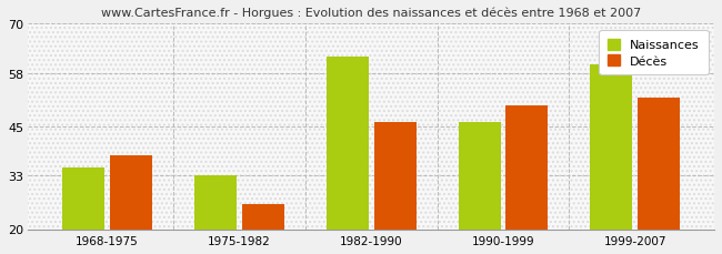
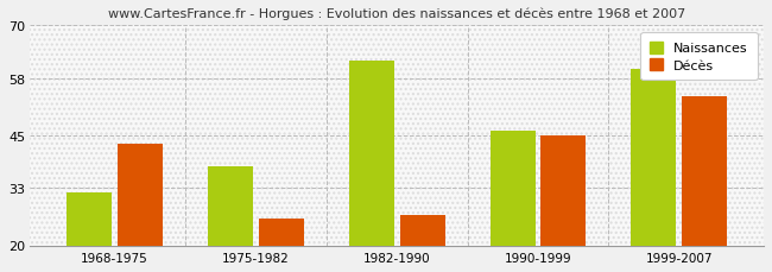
Naissances/1968-1975: 35 -> 32
Décès/1968-1975: 38 -> 43
Naissances/1975-1982: 33 -> 38
Décès/1982-1990: 46 -> 27
Décès/1990-1999: 50 -> 45
Décès/1999-2007: 52 -> 54
